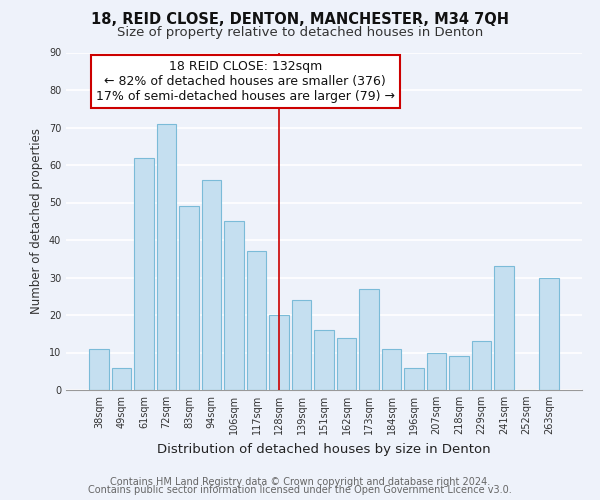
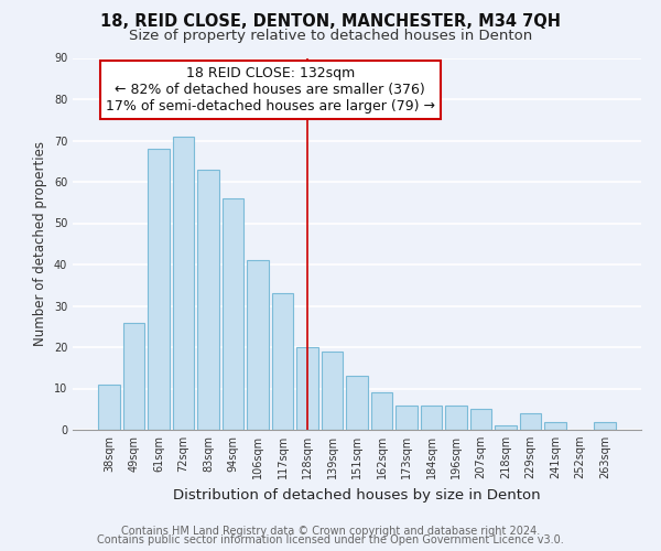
49sqm: 6 -> 26
61sqm: 62 -> 68
83sqm: 49 -> 63
106sqm: 45 -> 41
117sqm: 37 -> 33
139sqm: 24 -> 19
151sqm: 16 -> 13
162sqm: 14 -> 9
173sqm: 27 -> 6
184sqm: 11 -> 6
207sqm: 10 -> 5
218sqm: 9 -> 1
229sqm: 13 -> 4
241sqm: 33 -> 2
263sqm: 30 -> 2
